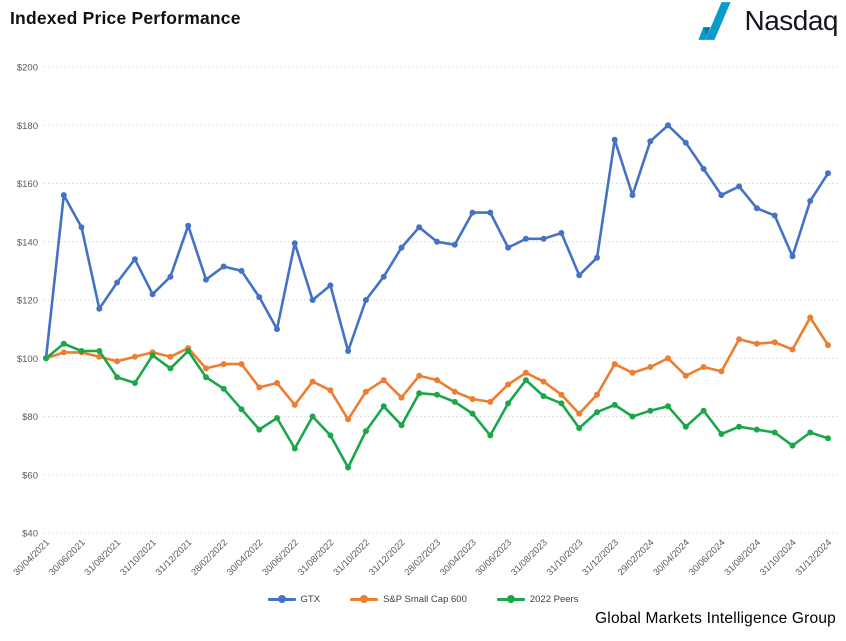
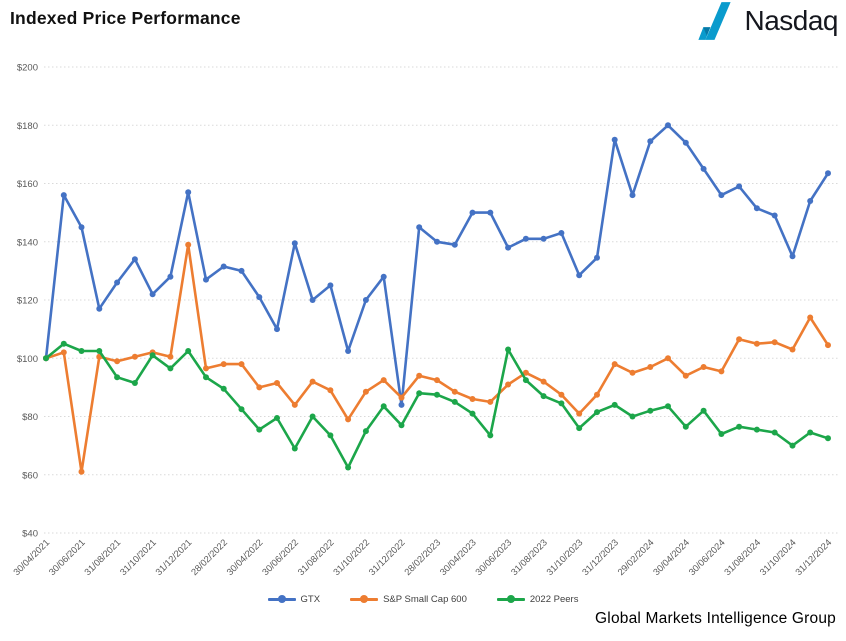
S&P Small Cap 600/30/06/2021: $102 -> $61
GTX/31/12/2021: $146 -> $157
S&P Small Cap 600/31/12/2021: $104 -> $139
GTX/31/12/2022: $138 -> $84
2022 Peers/30/06/2023: $84 -> $103
